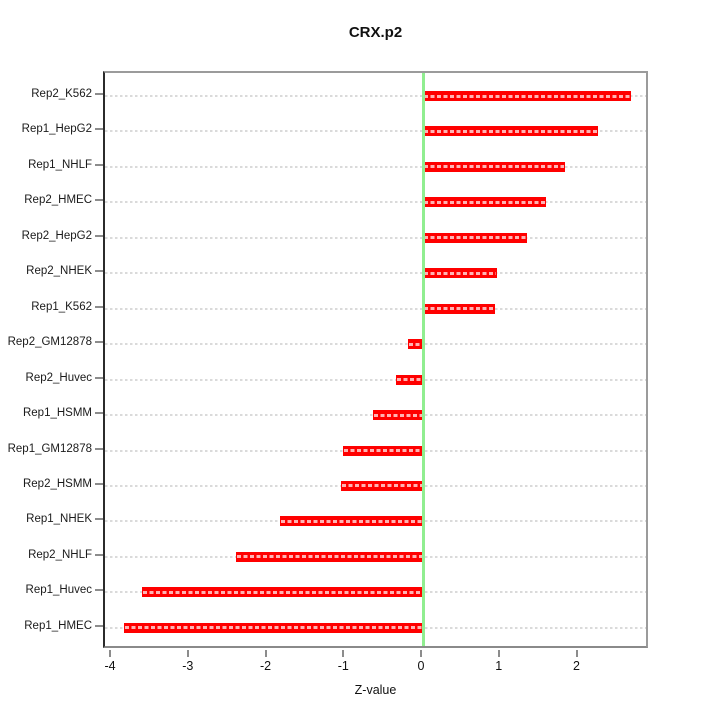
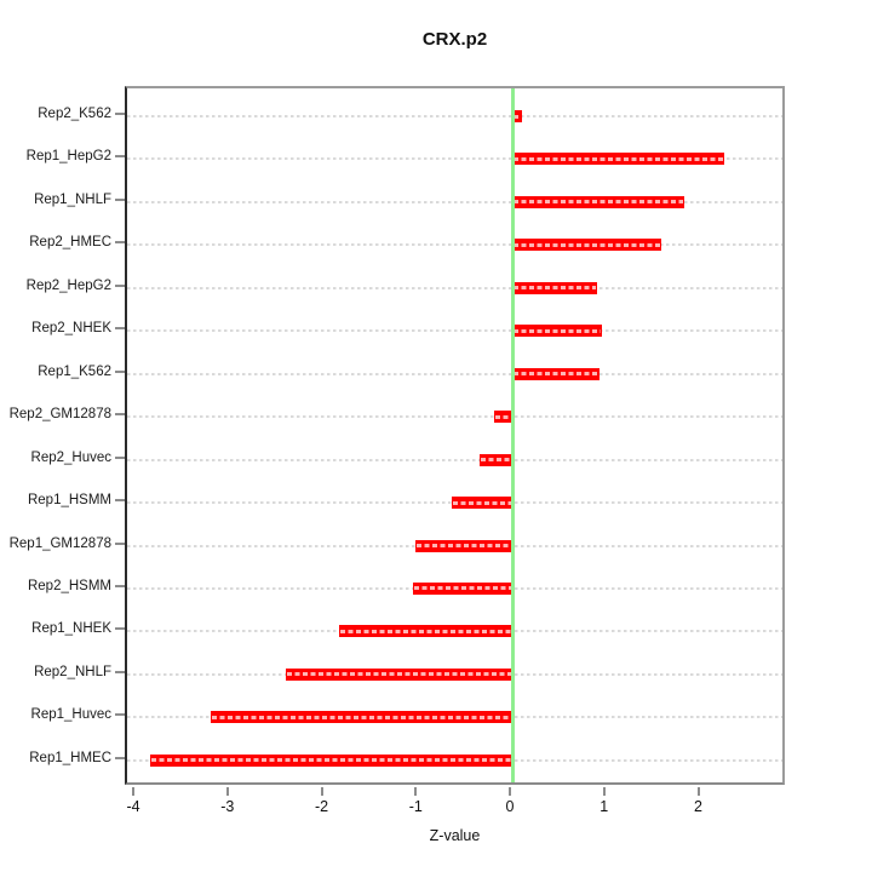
Rep2_K562: 2.7 -> 0.1
Rep2_HepG2: 1.3 -> 0.9
Rep1_Huvec: -3.6 -> -3.2
